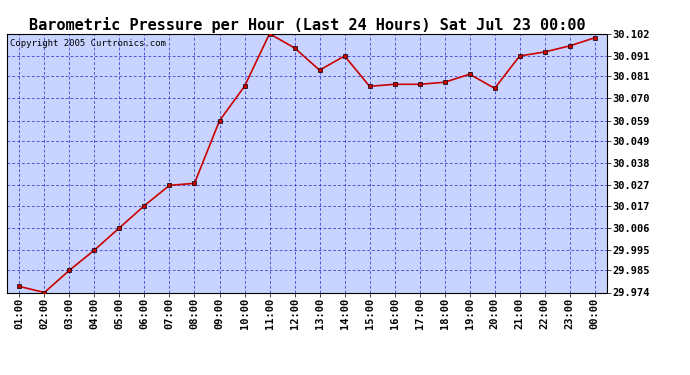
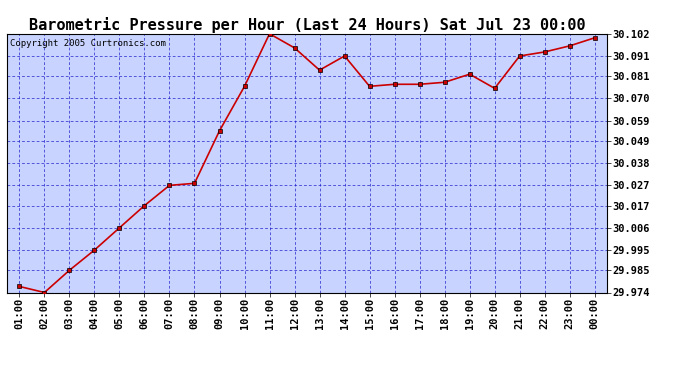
09:00: 30.059 -> 30.054
